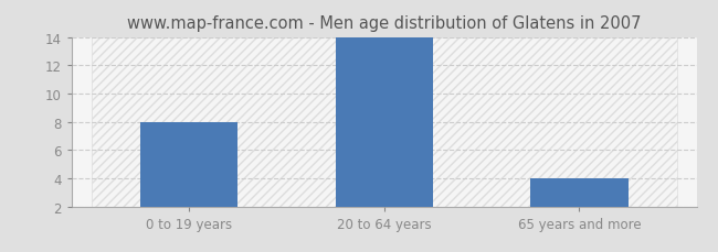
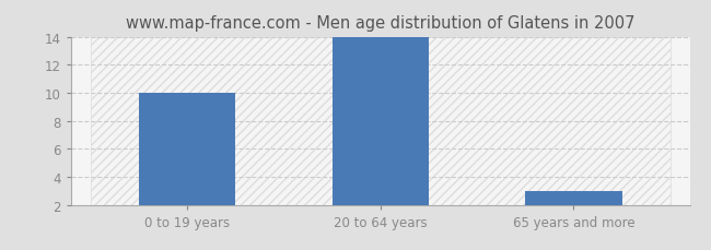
0 to 19 years: 8 -> 10
65 years and more: 4 -> 3
